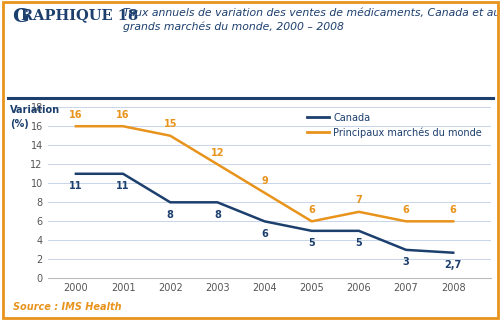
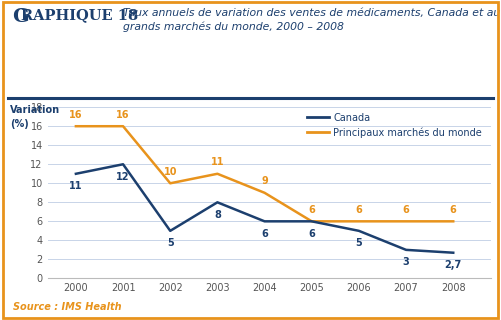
Canada/2001: 11 -> 12
Canada/2002: 8 -> 5
Principaux marchés du monde/2002: 15 -> 10
Principaux marchés du monde/2003: 12 -> 11
Canada/2005: 5 -> 6
Principaux marchés du monde/2006: 7 -> 6
